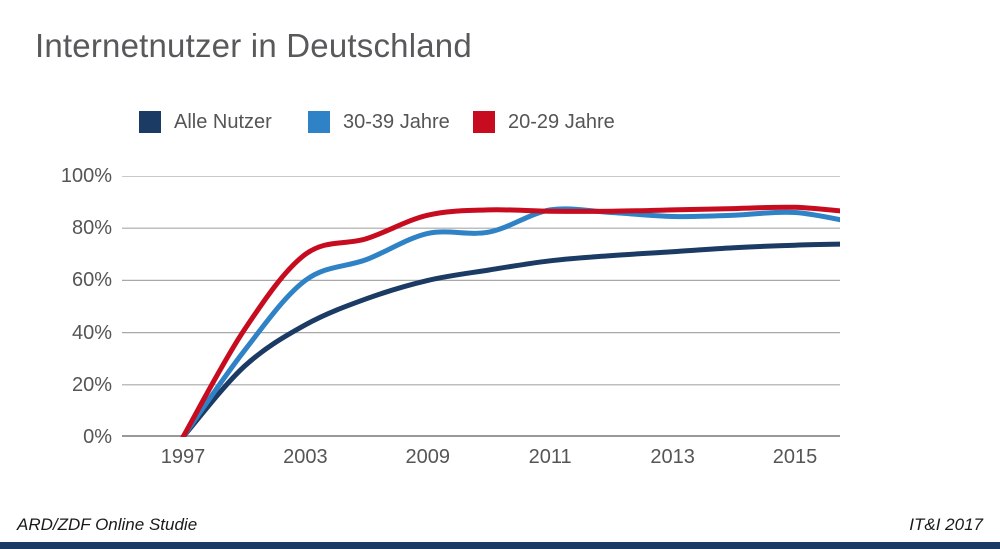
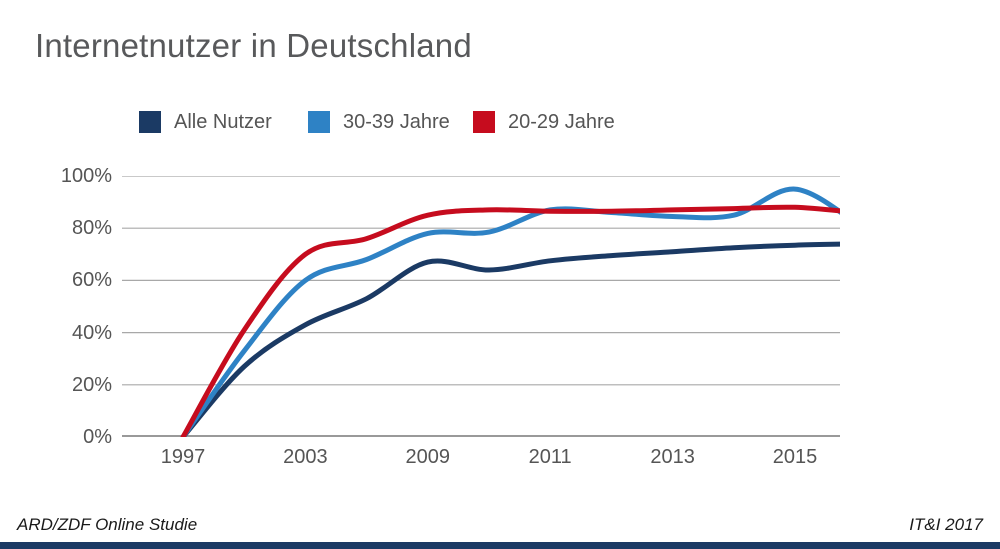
Alle Nutzer/2009: 60% -> 67%
30-39 Jahre/2015: 86% -> 95%
